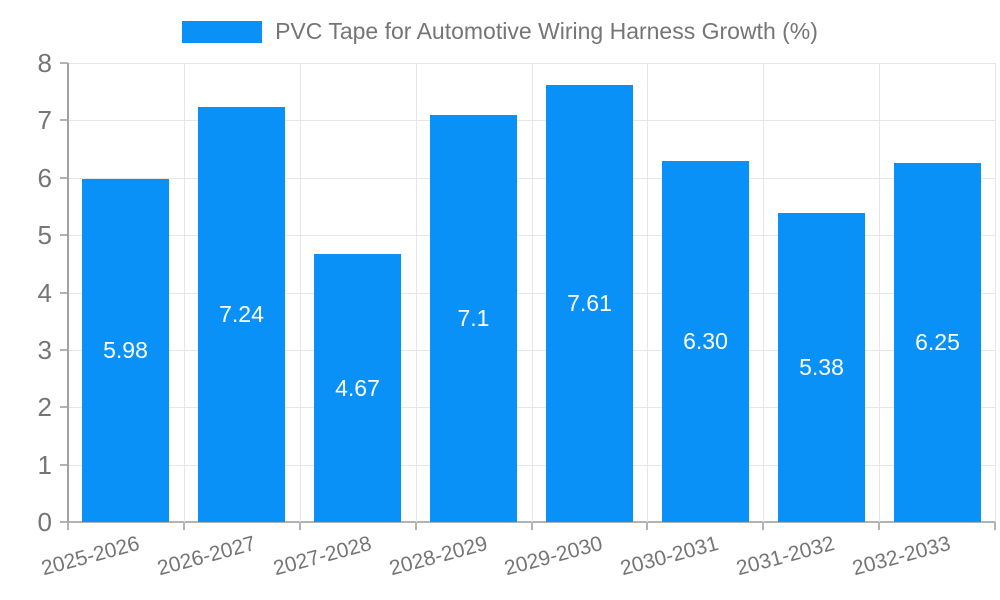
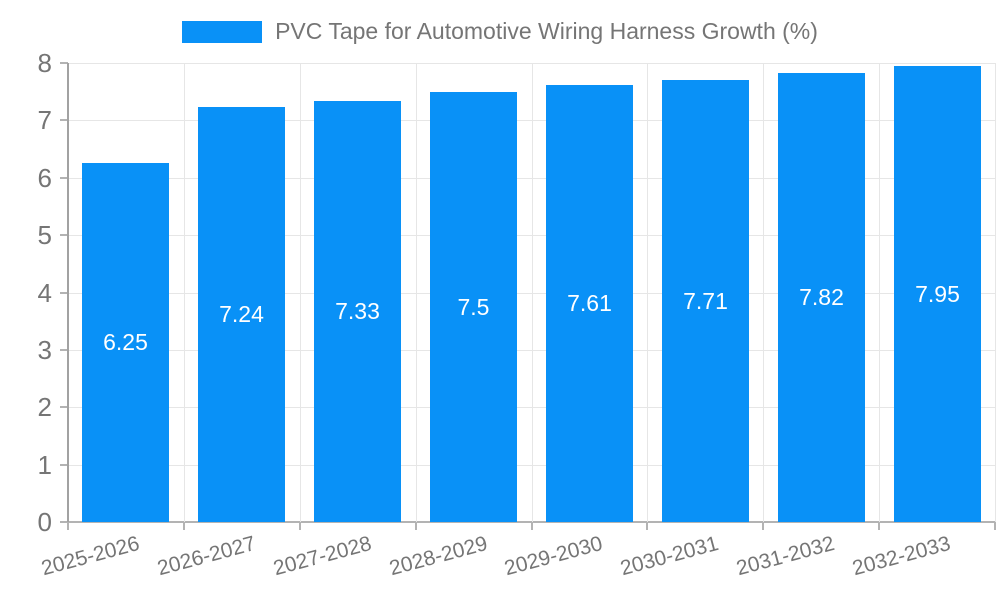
2025-2026: 5.98 -> 6.25
2027-2028: 4.67 -> 7.33
2028-2029: 7.1 -> 7.5
2030-2031: 6.30 -> 7.71
2031-2032: 5.38 -> 7.82
2032-2033: 6.25 -> 7.95
